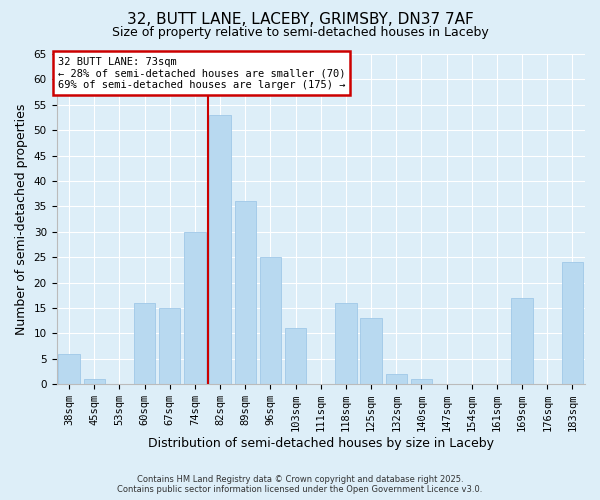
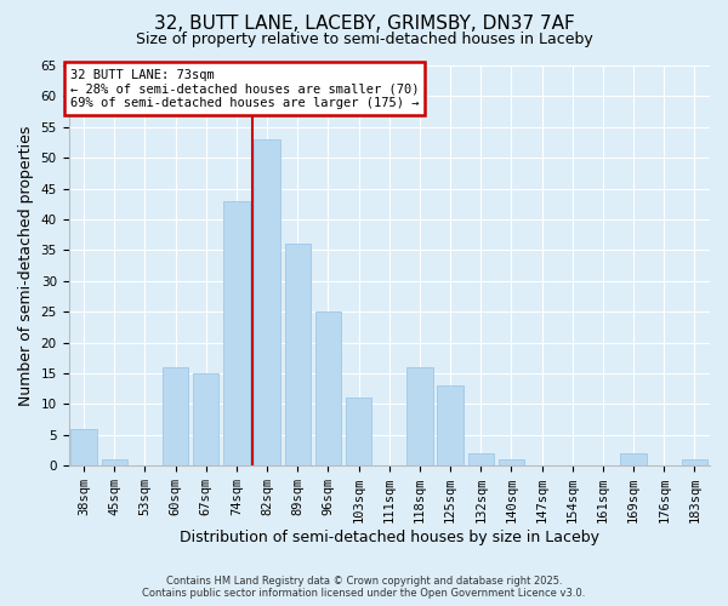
74sqm: 30 -> 43
169sqm: 17 -> 2
183sqm: 24 -> 1
